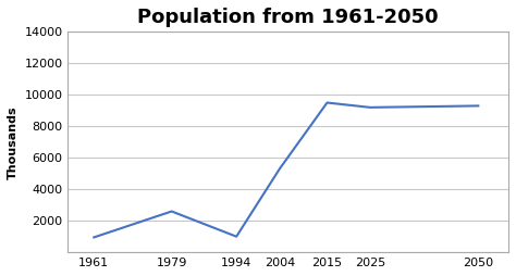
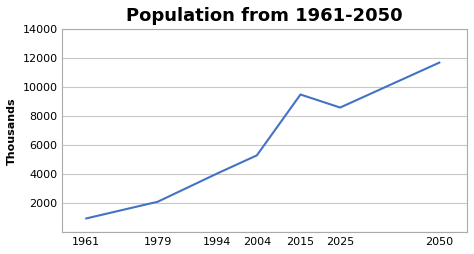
1979: 2600 -> 2100
1994: 1000 -> 4000
2025: 9200 -> 8600
2050: 9300 -> 11700
